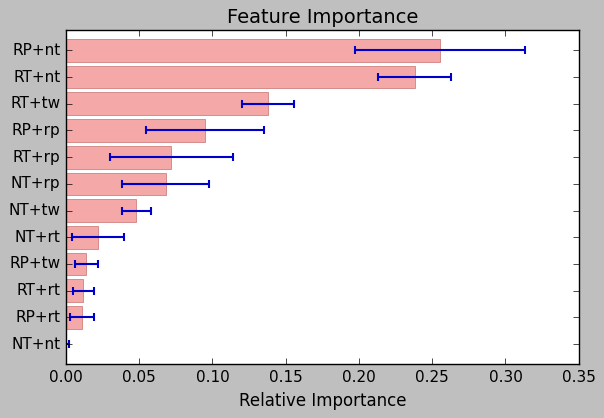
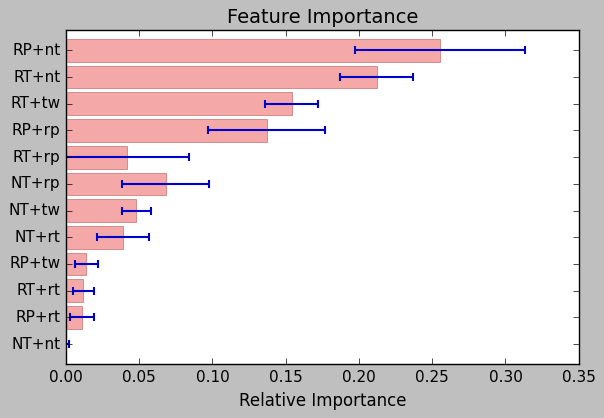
RT+nt: 0.238 -> 0.212
RT+tw: 0.138 -> 0.154
RP+rp: 0.095 -> 0.137
RT+rp: 0.072 -> 0.042
NT+rt: 0.022 -> 0.039
